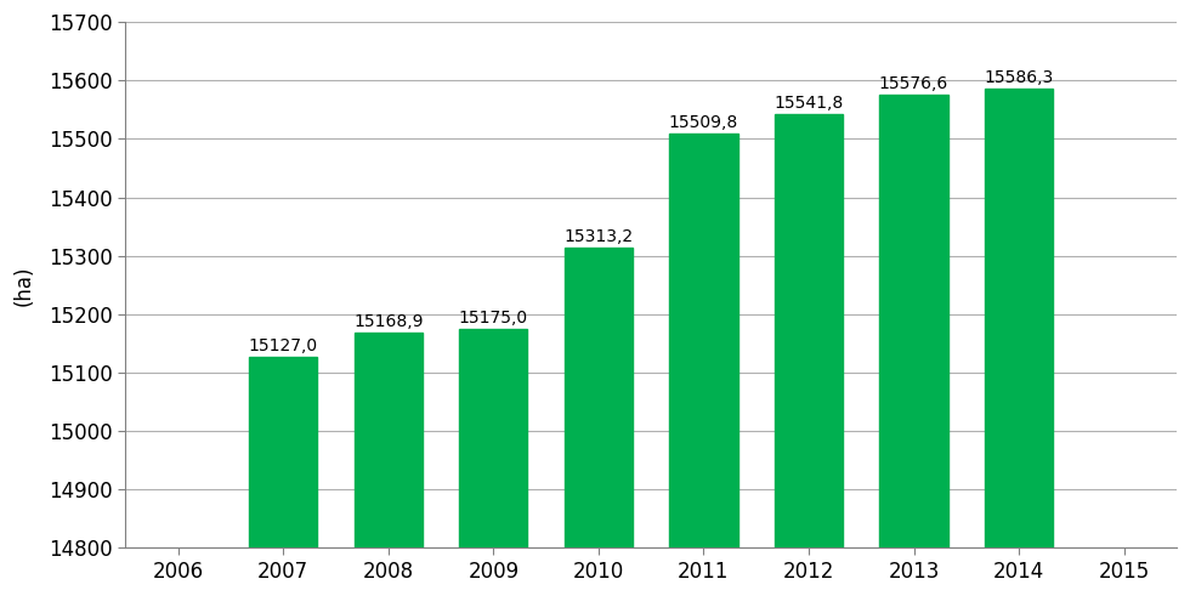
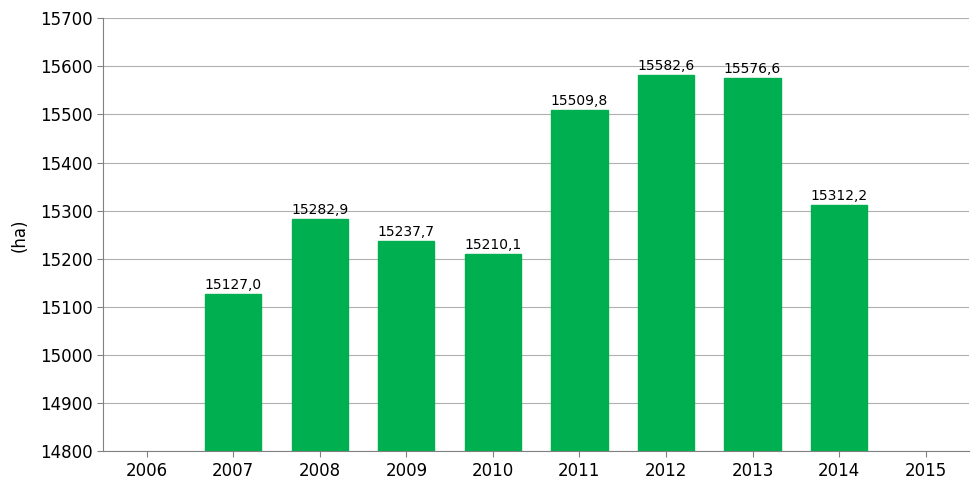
2008: 15168,9 -> 15282,9
2009: 15175,0 -> 15237,7
2010: 15313,2 -> 15210,1
2012: 15541,8 -> 15582,6
2014: 15586,3 -> 15312,2
